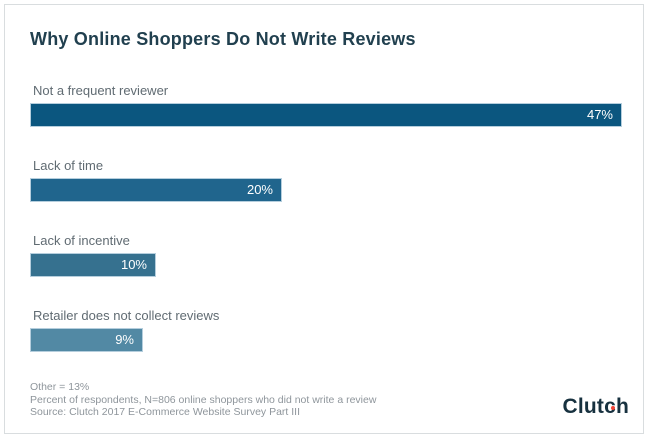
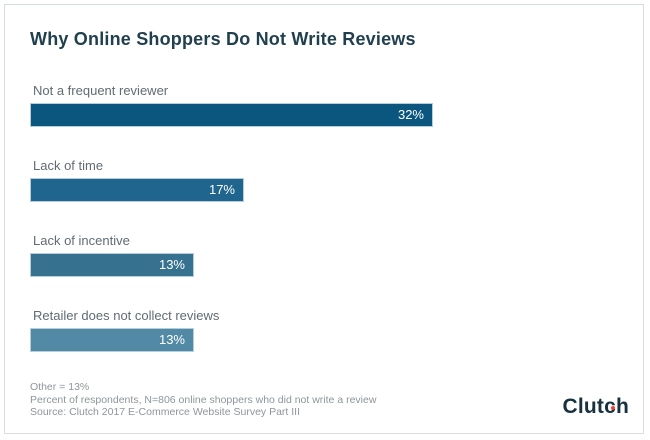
Not a frequent reviewer: 47% -> 32%
Lack of time: 20% -> 17%
Lack of incentive: 10% -> 13%
Retailer does not collect reviews: 9% -> 13%
